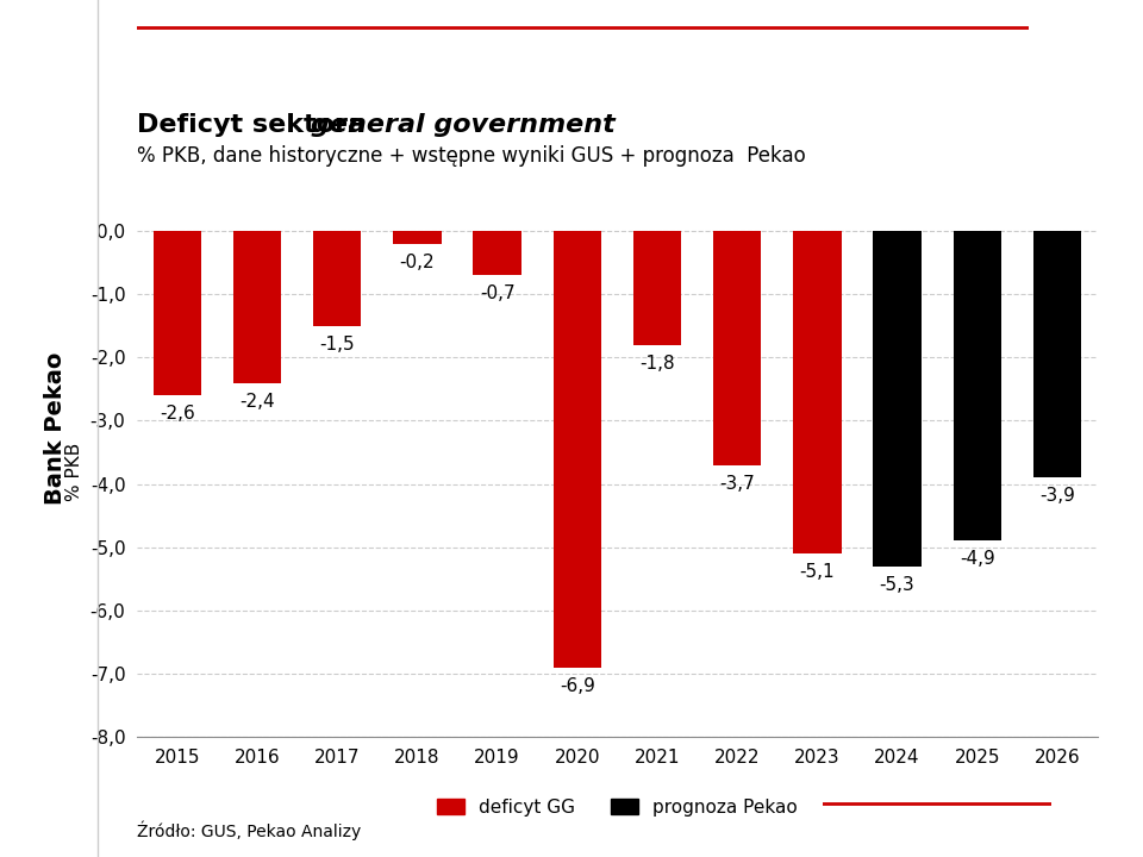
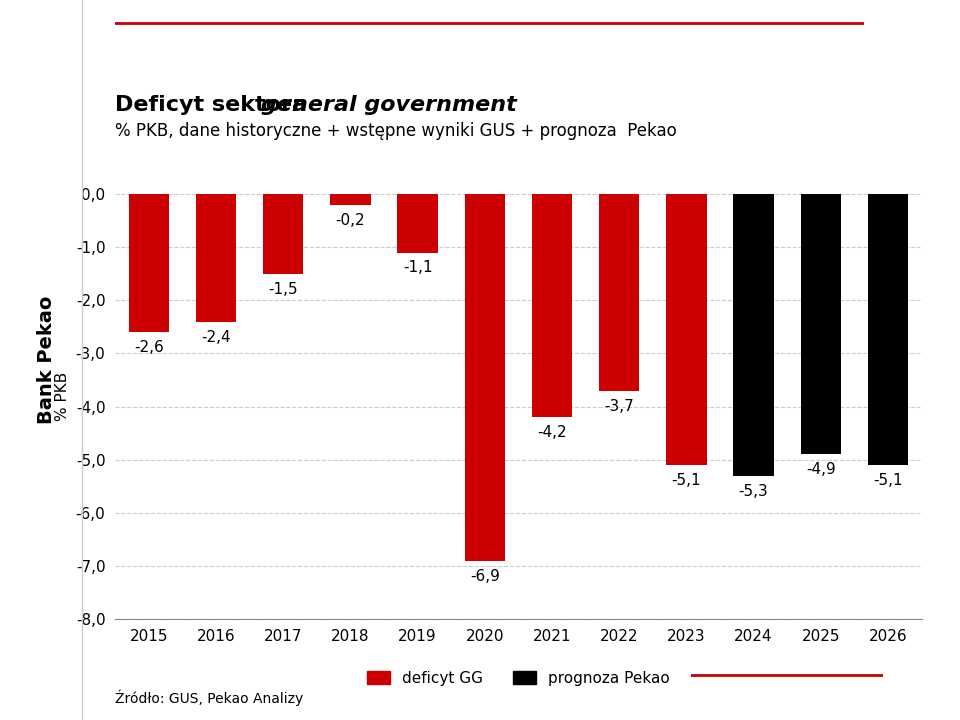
2019: -0,7 -> -1,1
2021: -1,8 -> -4,2
2026: -3,9 -> -5,1
